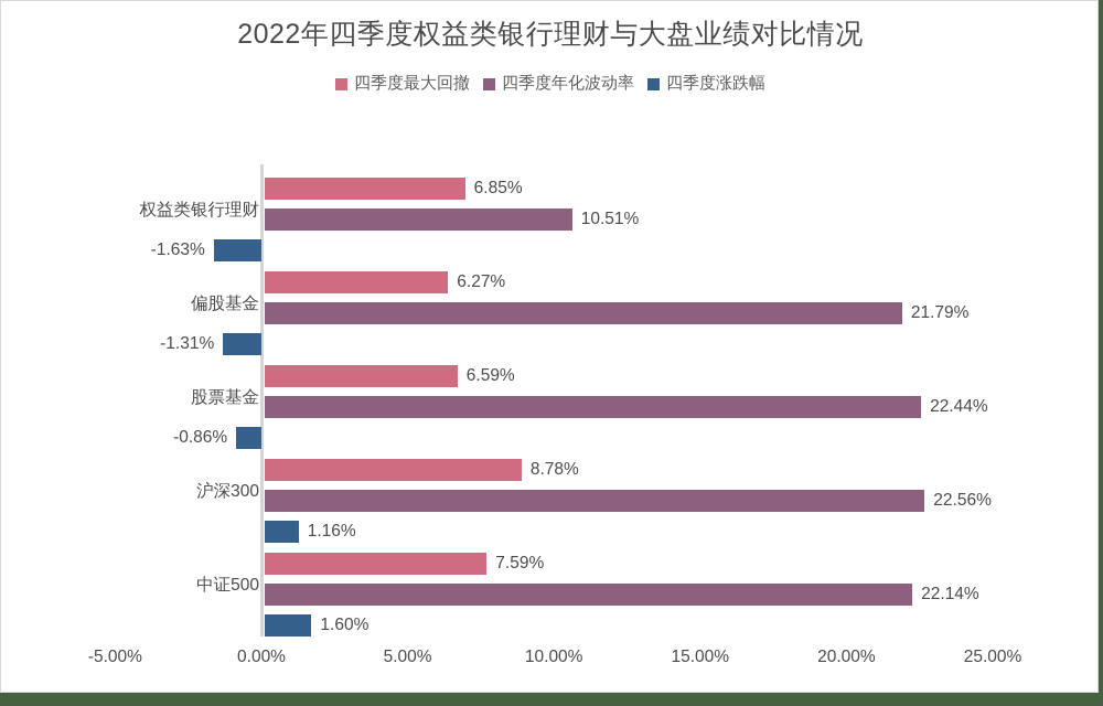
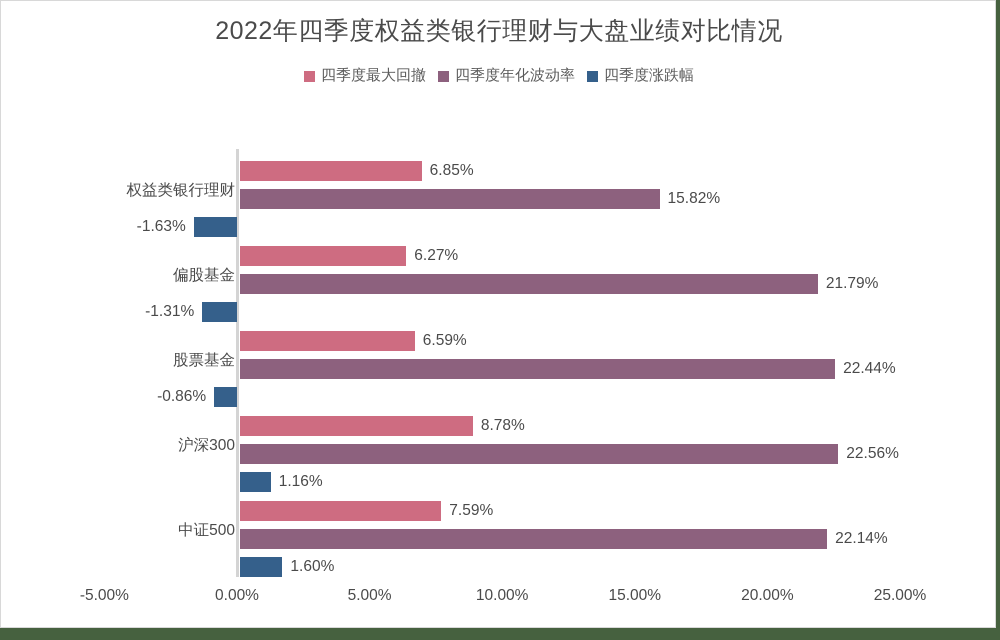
四季度年化波动率/权益类银行理财: 10.51% -> 15.82%
